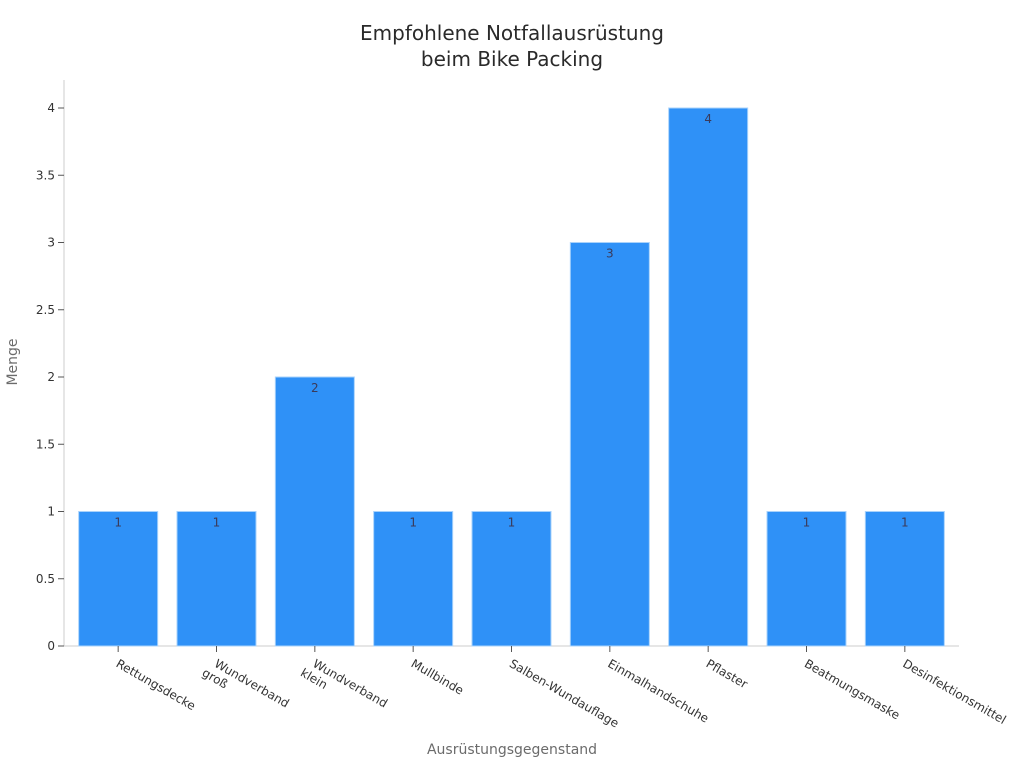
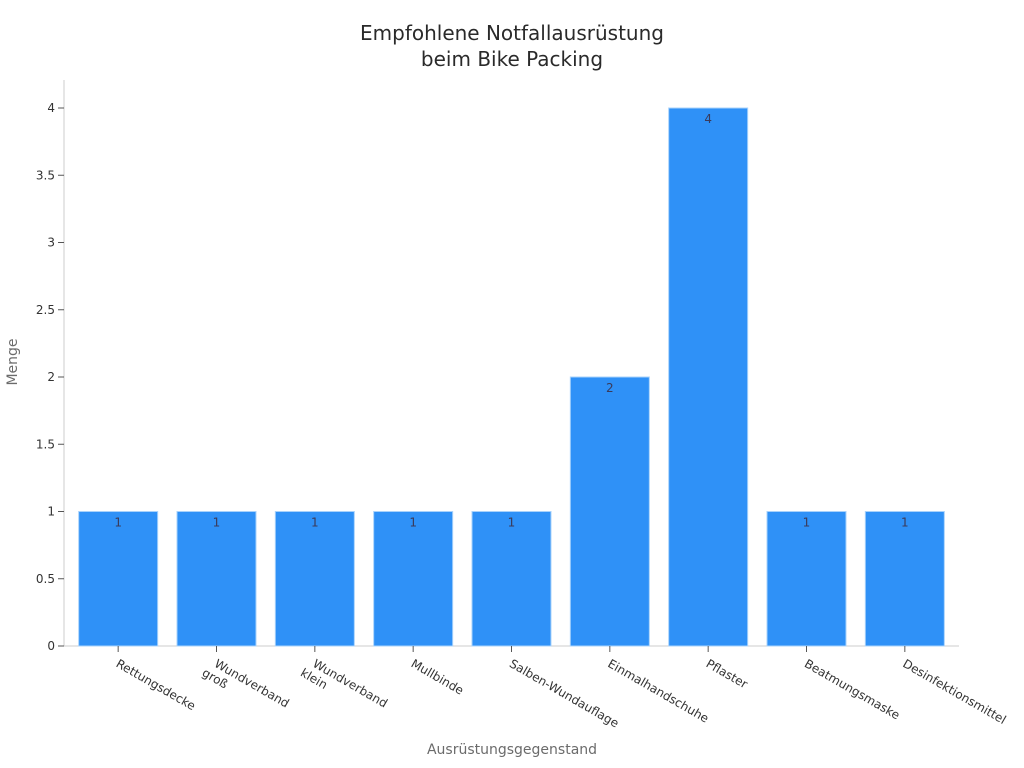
Wundverband klein: 2 -> 1
Einmalhandschuhe: 3 -> 2
